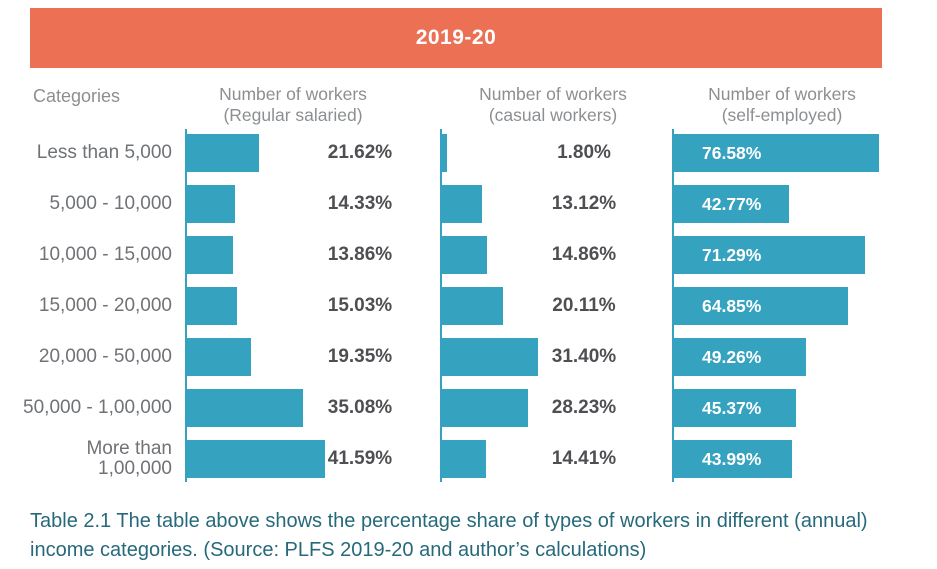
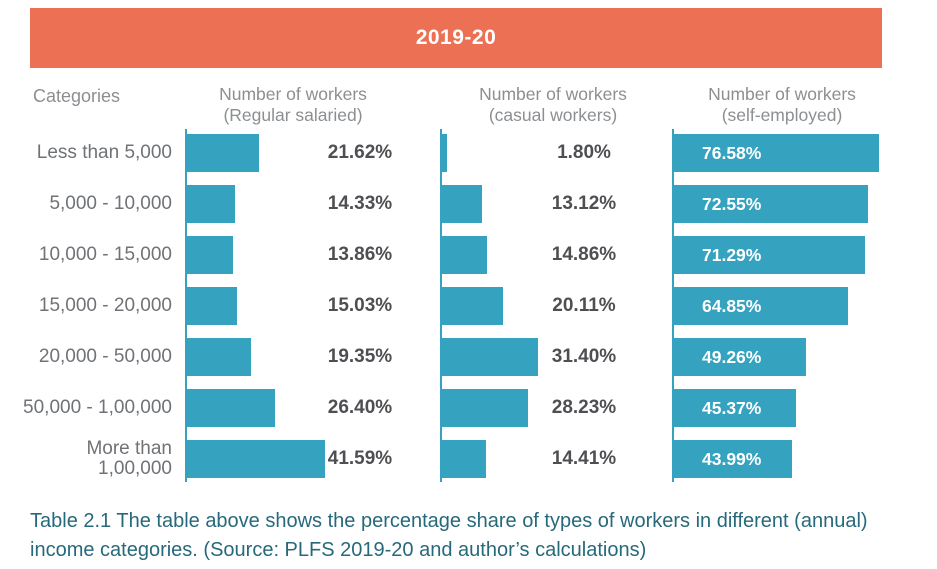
Number of workers (self-employed)/5,000 - 10,000: 42.77% -> 72.55%
Number of workers (Regular salaried)/50,000 - 1,00,000: 35.08% -> 26.40%
